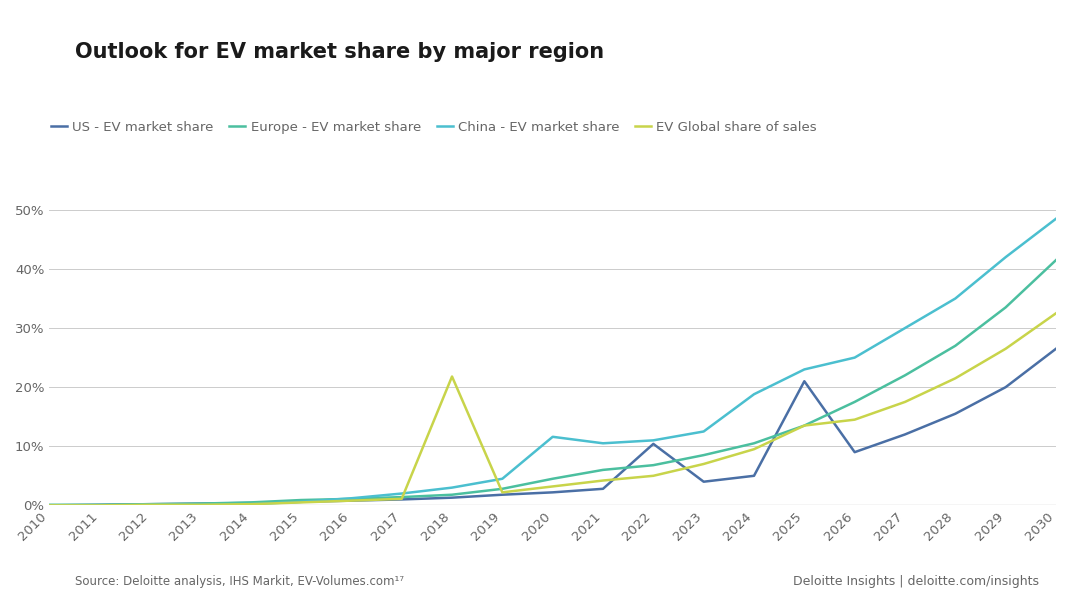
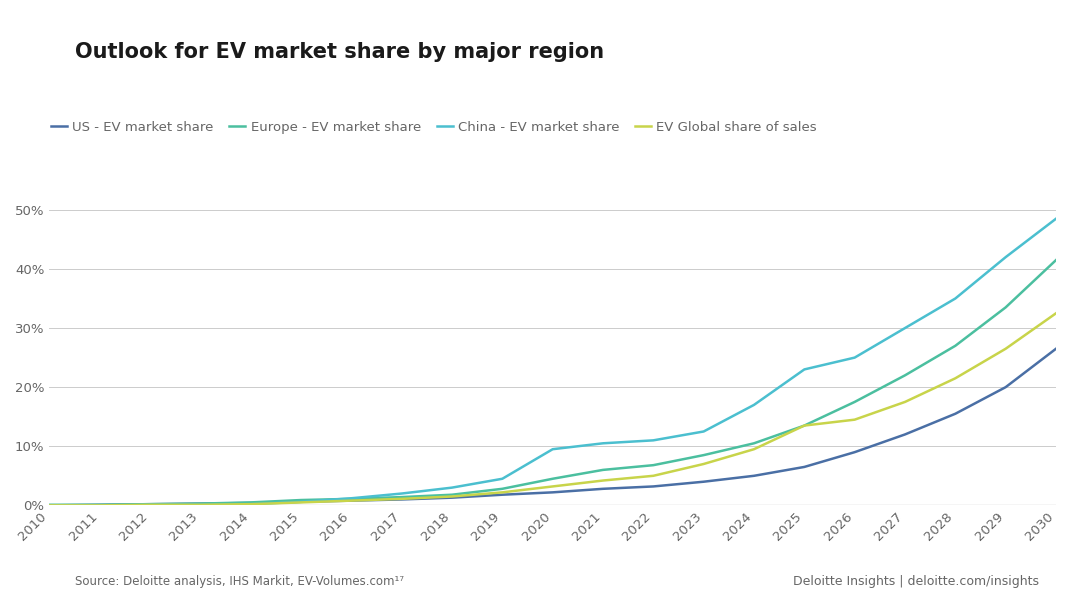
EV Global share of sales/2018: 21.8% -> 1.5%
China - EV market share/2020: 11.6% -> 9.5%
US - EV market share/2022: 10.4% -> 3.2%
China - EV market share/2024: 18.8% -> 17.0%
US - EV market share/2025: 21.0% -> 6.5%
